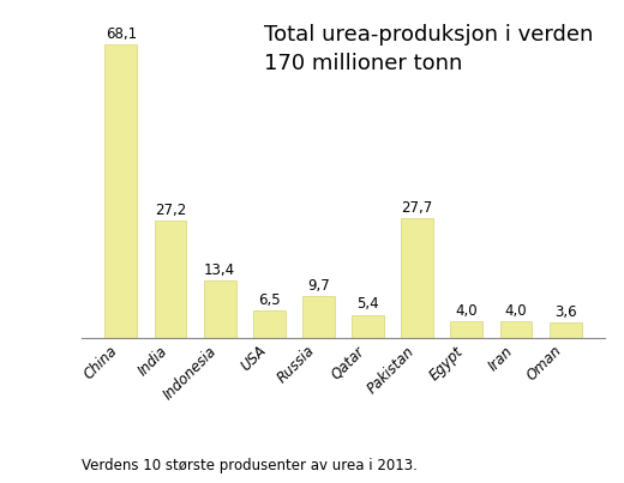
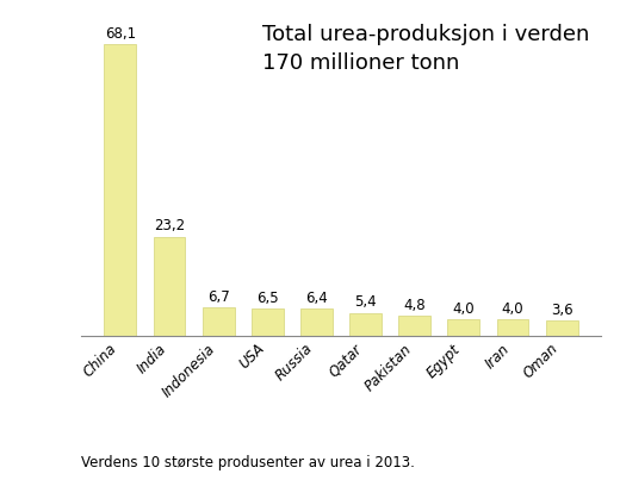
India: 27,2 -> 23,2
Indonesia: 13,4 -> 6,7
Russia: 9,7 -> 6,4
Pakistan: 27,7 -> 4,8
